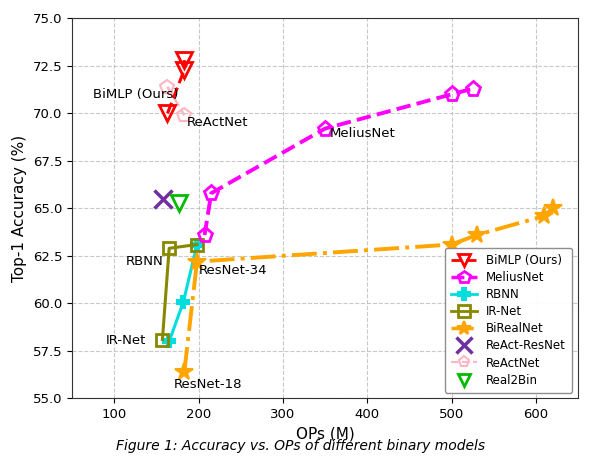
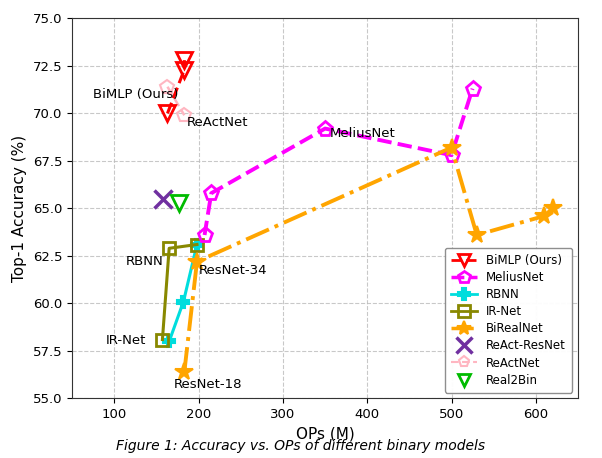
MeliusNet/500: 71.0 -> 67.8
BiRealNet/500: 63.1 -> 68.2
